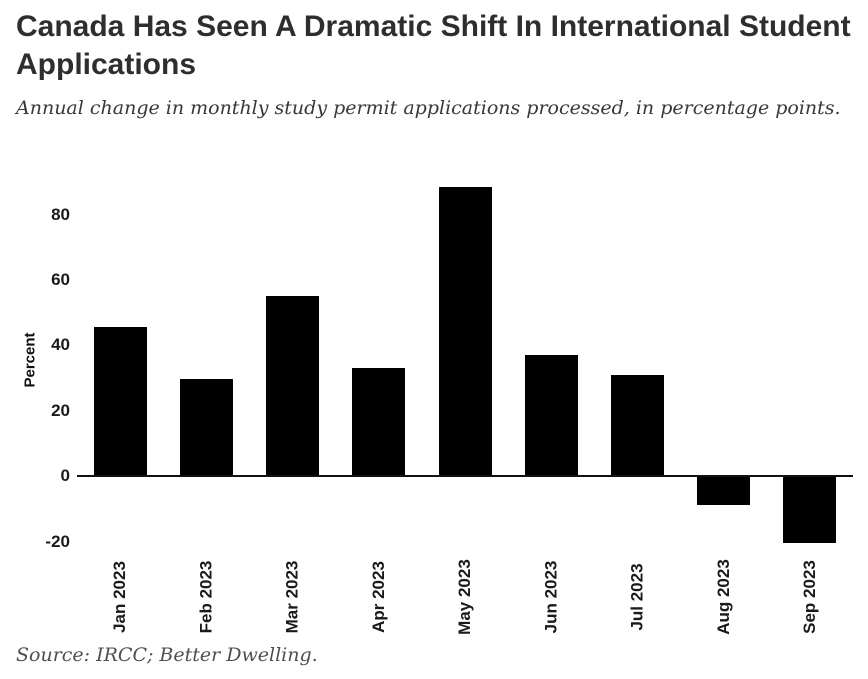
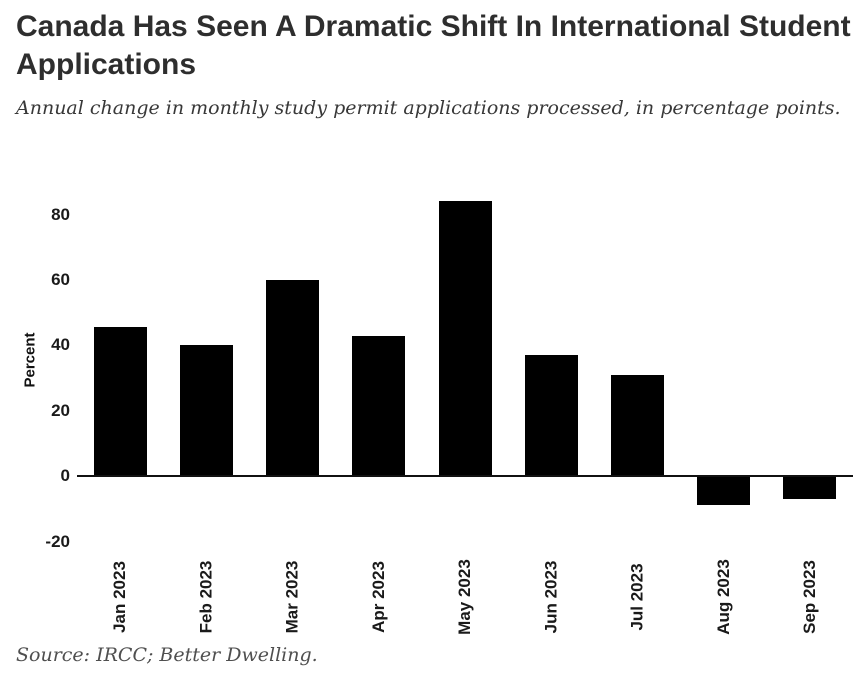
Feb 2023: 30 -> 40
Mar 2023: 55 -> 60
Apr 2023: 33 -> 43
May 2023: 88 -> 84
Sep 2023: -20 -> -7
